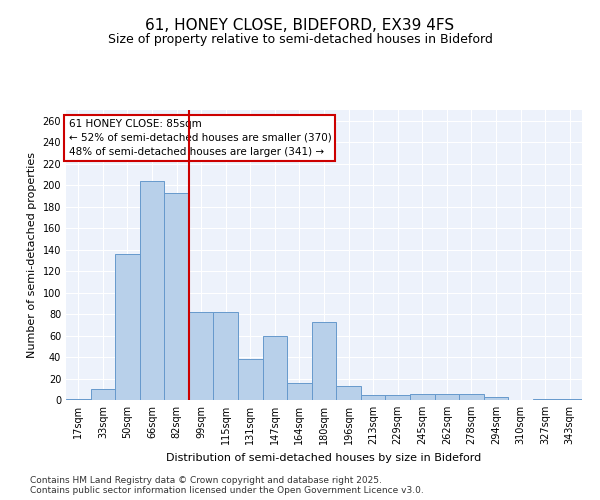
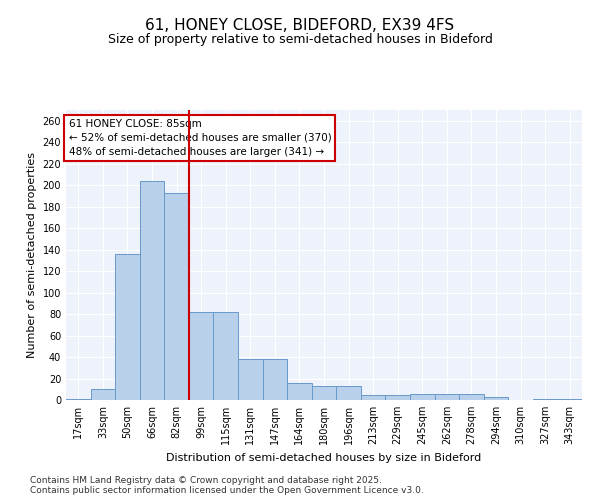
147sqm: 60 -> 38
180sqm: 73 -> 13
